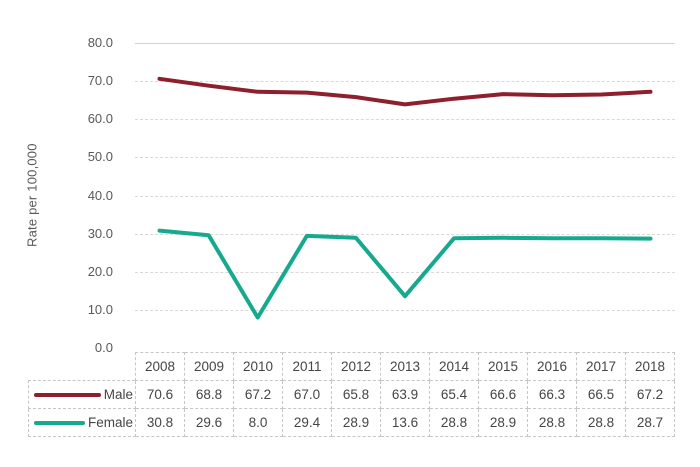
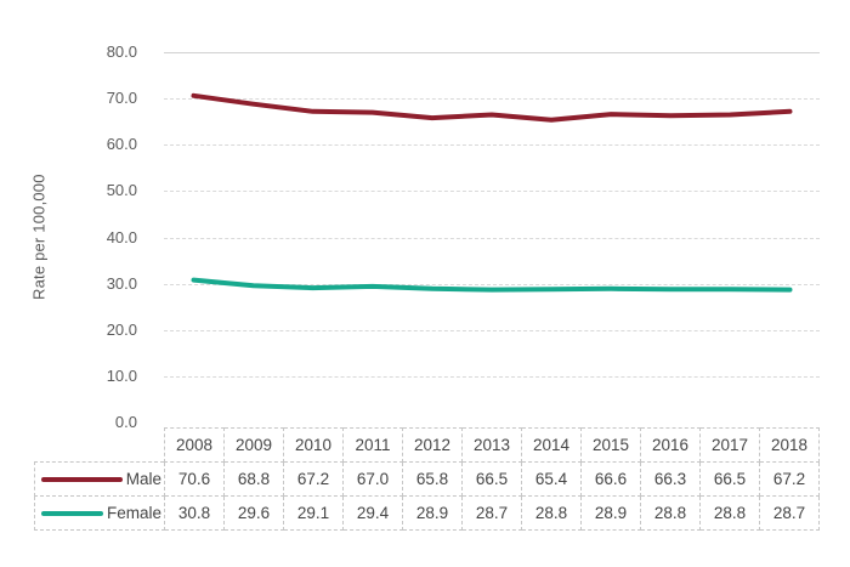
Female/2010: 8.0 -> 29.1
Male/2013: 63.9 -> 66.5
Female/2013: 13.6 -> 28.7
